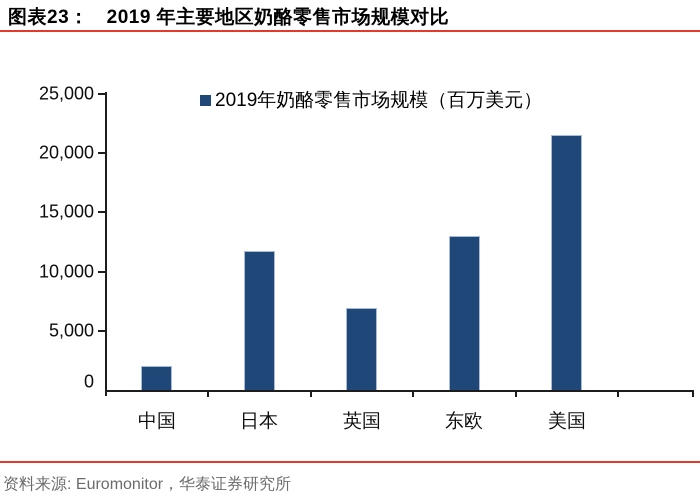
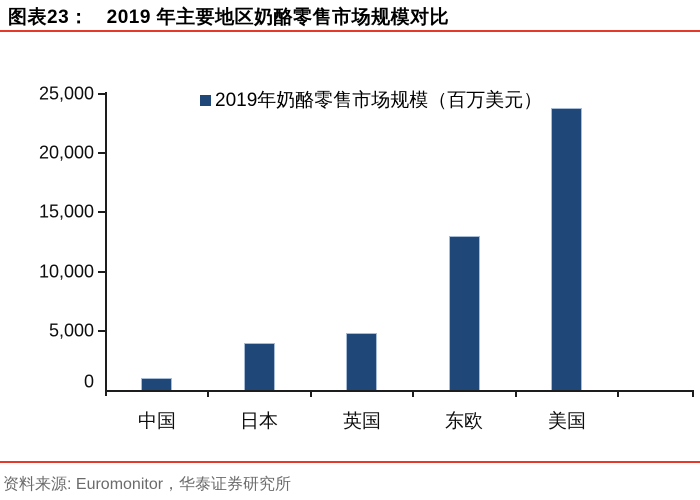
中国: 2000 -> 1000
日本: 11700 -> 4000
英国: 6900 -> 4800
美国: 21500 -> 23800
